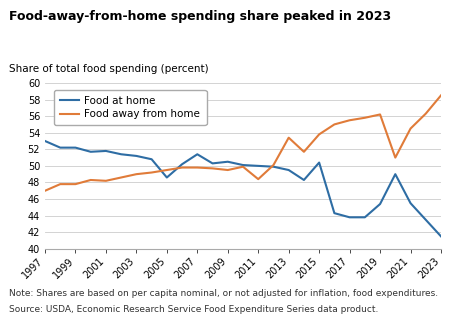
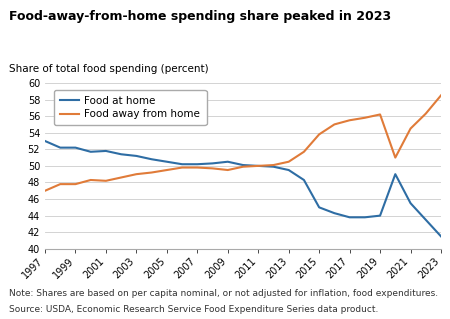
Food at home/2005: 48.6 -> 50.5
Food at home/2007: 51.4 -> 50.2
Food away from home/2011: 48.4 -> 50.0
Food away from home/2013: 53.4 -> 50.5
Food at home/2015: 50.4 -> 45.0
Food at home/2019: 45.4 -> 44.0
